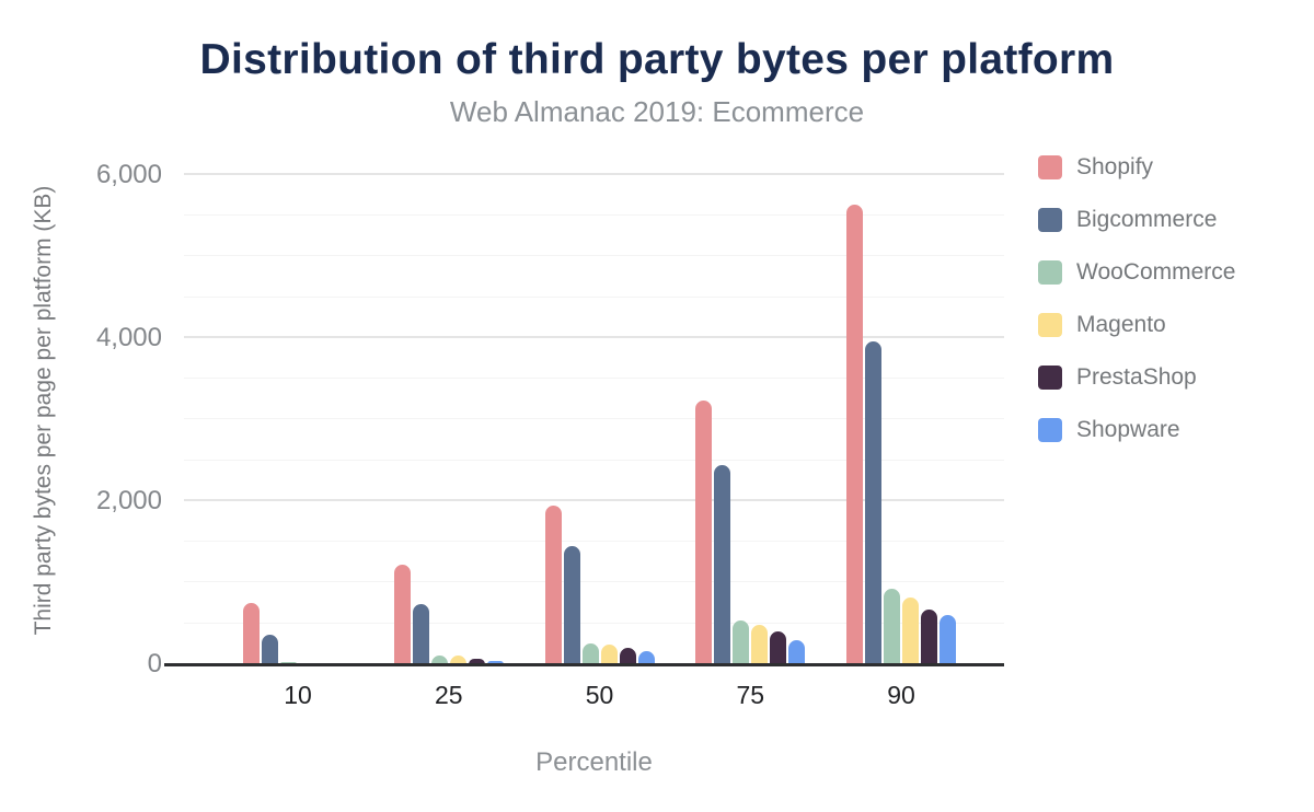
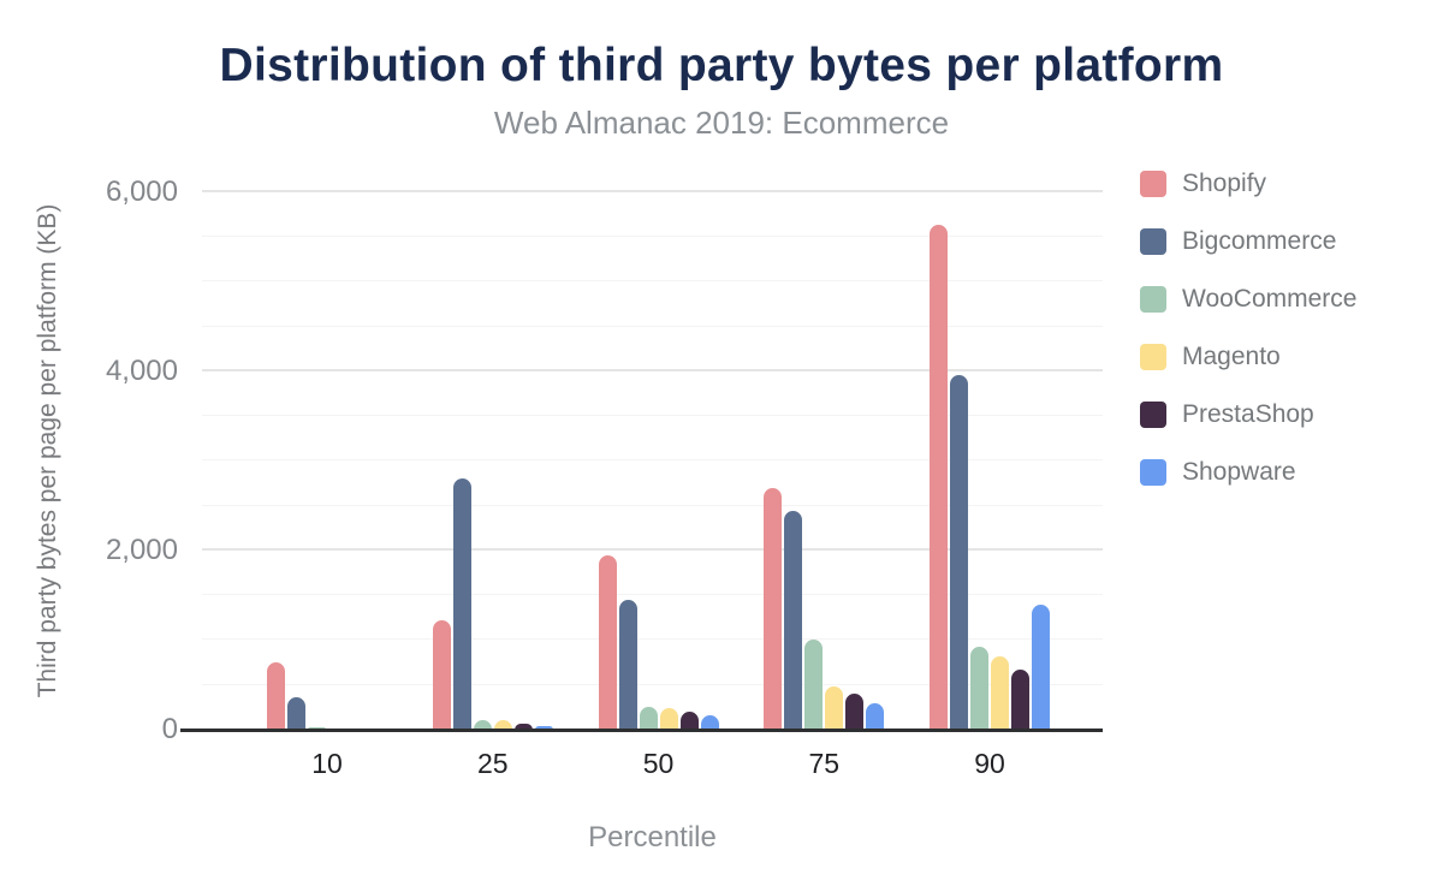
Bigcommerce/25: 700 -> 2800
Shopify/75: 3200 -> 2700
WooCommerce/75: 500 -> 1000
Shopware/90: 600 -> 1400
